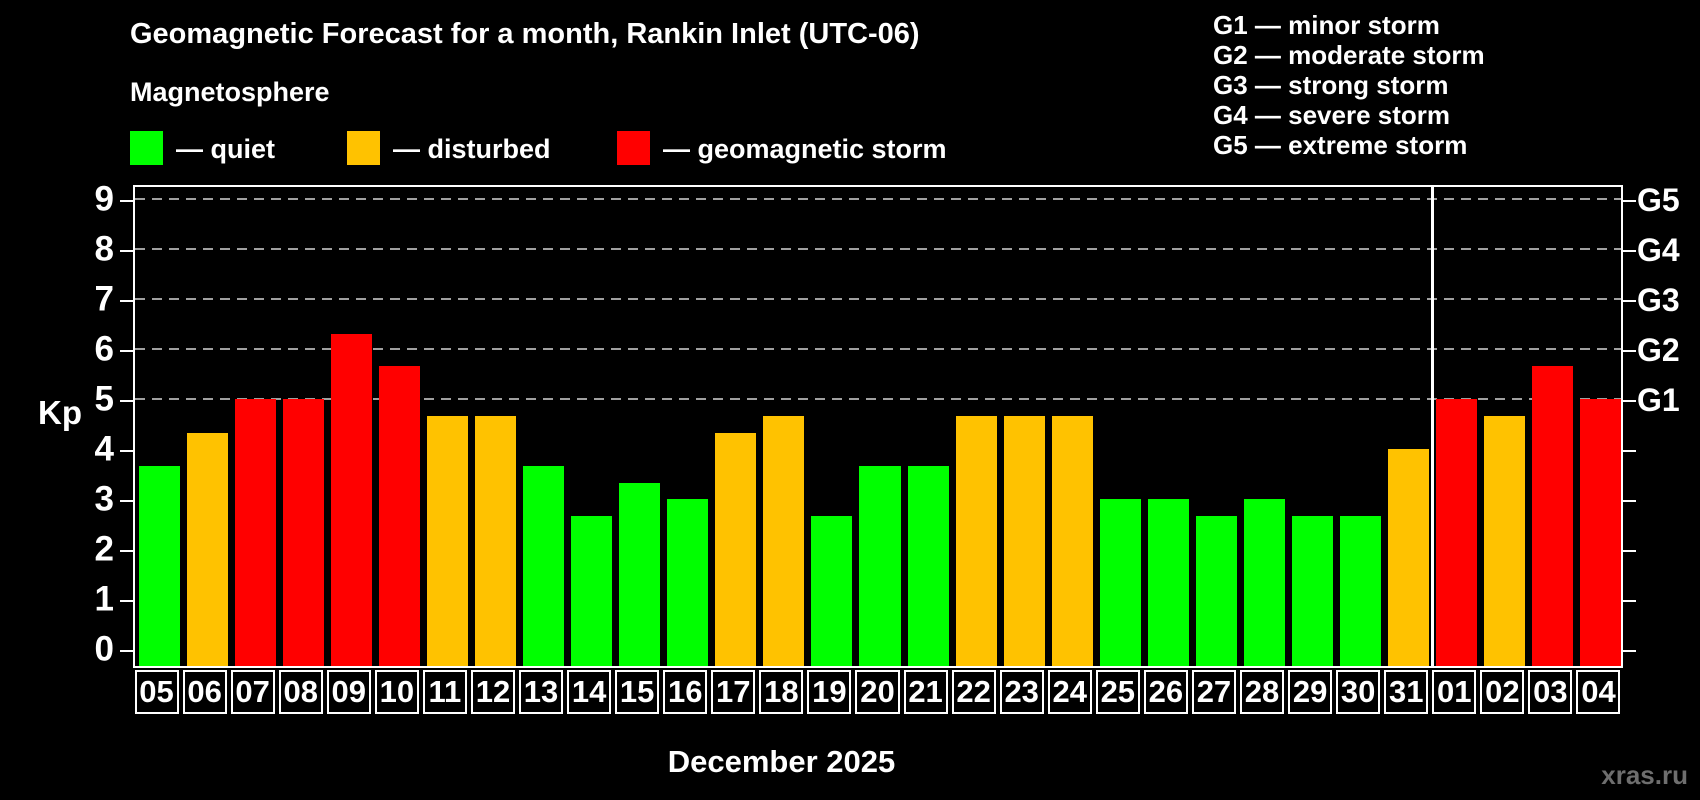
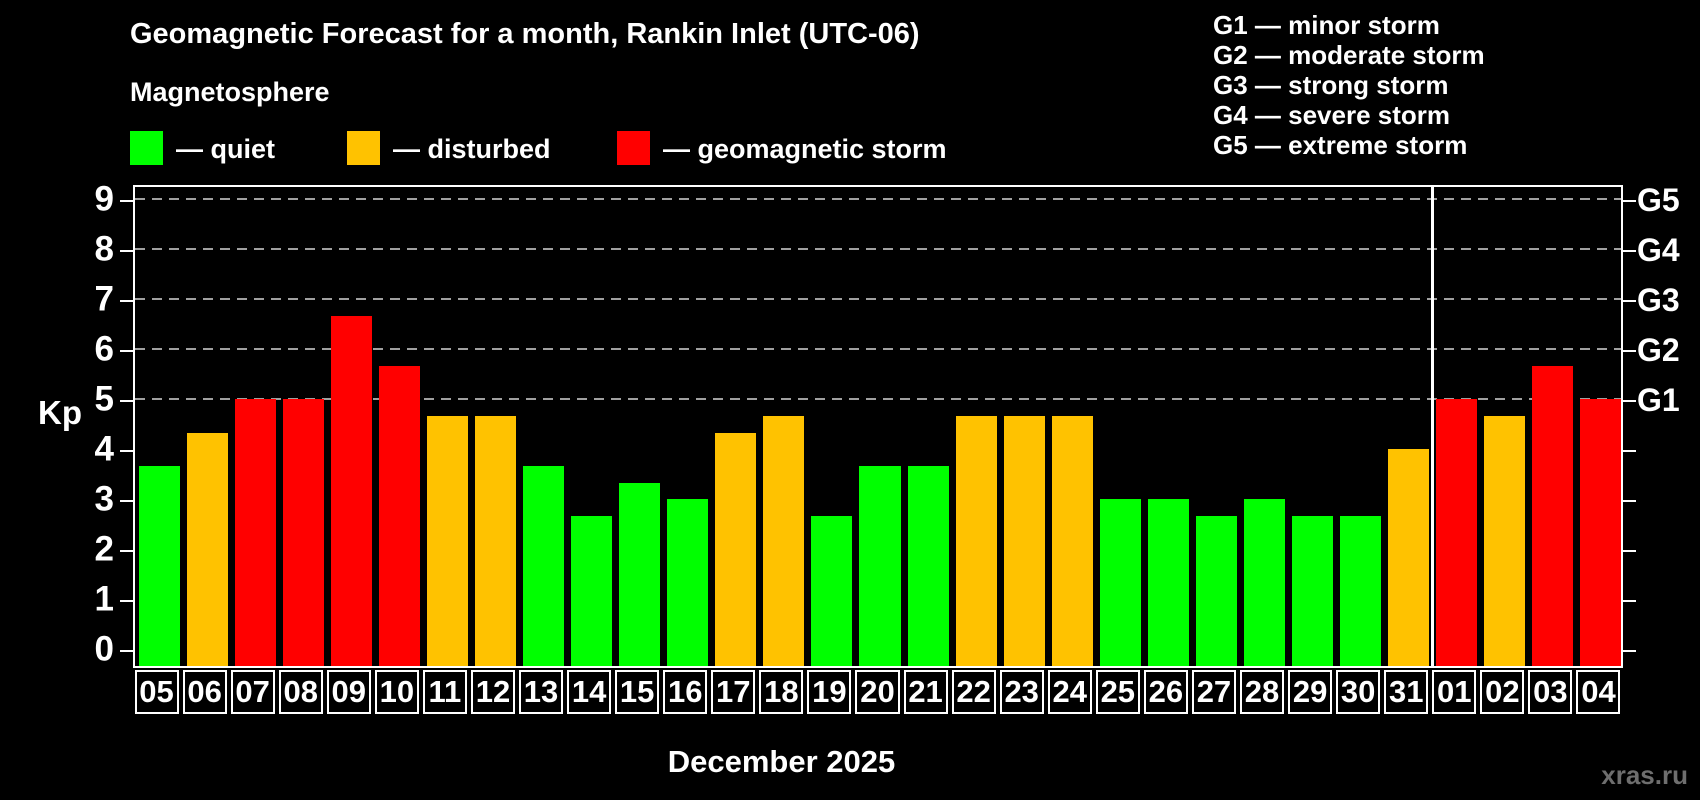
09: 6.3 -> 6.7
